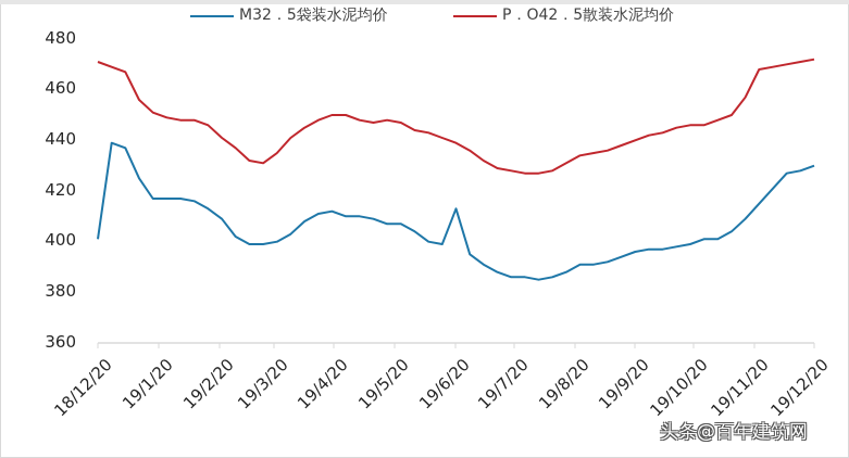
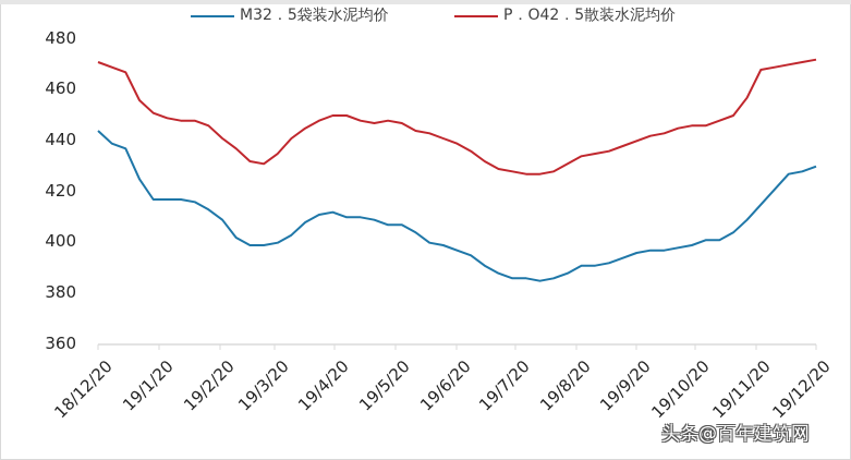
M32．5袋装水泥均价/18/12/20: 401 -> 444
M32．5袋装水泥均价/19/6/20: 413 -> 397
